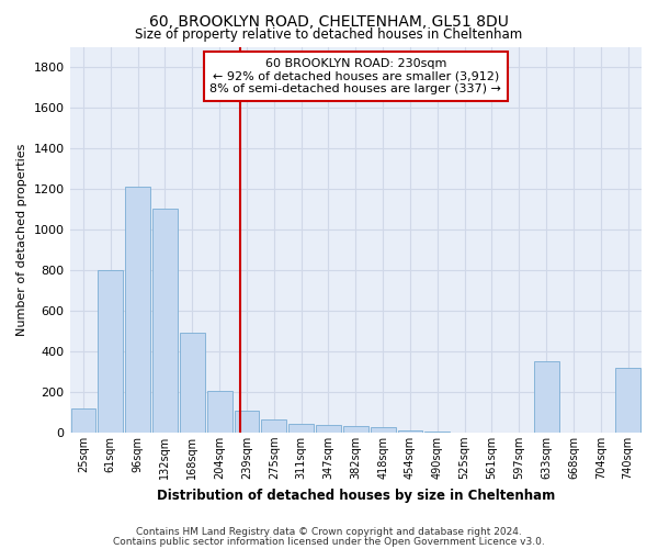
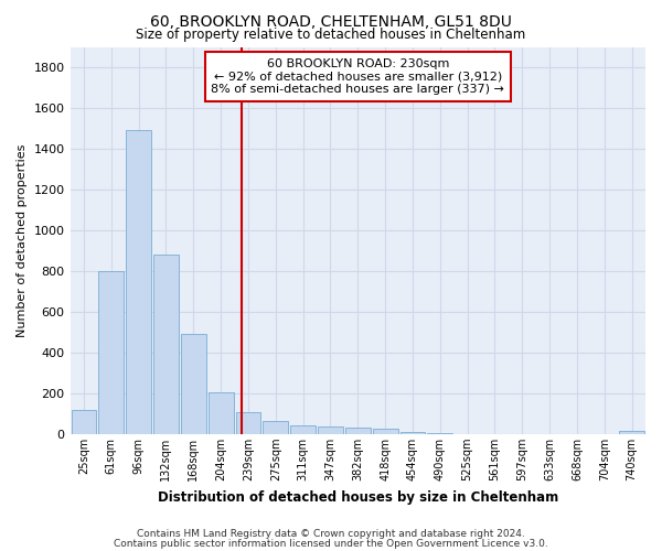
96sqm: 1210 -> 1490
132sqm: 1100 -> 880
633sqm: 350 -> 0
740sqm: 320 -> 20
